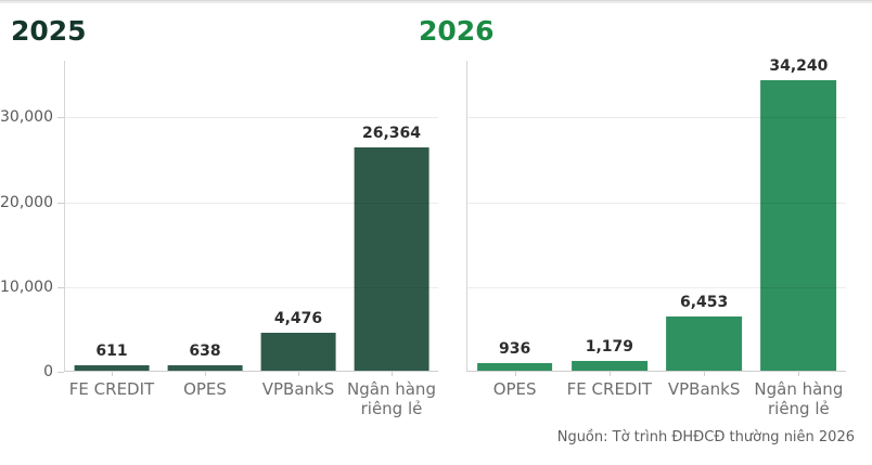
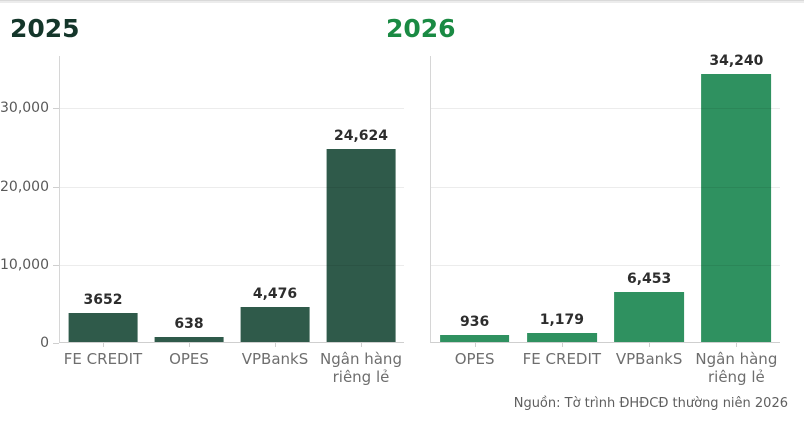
2025/FE CREDIT: 611 -> 3652
2025/Ngân hàng riêng lẻ: 26,364 -> 24,624
